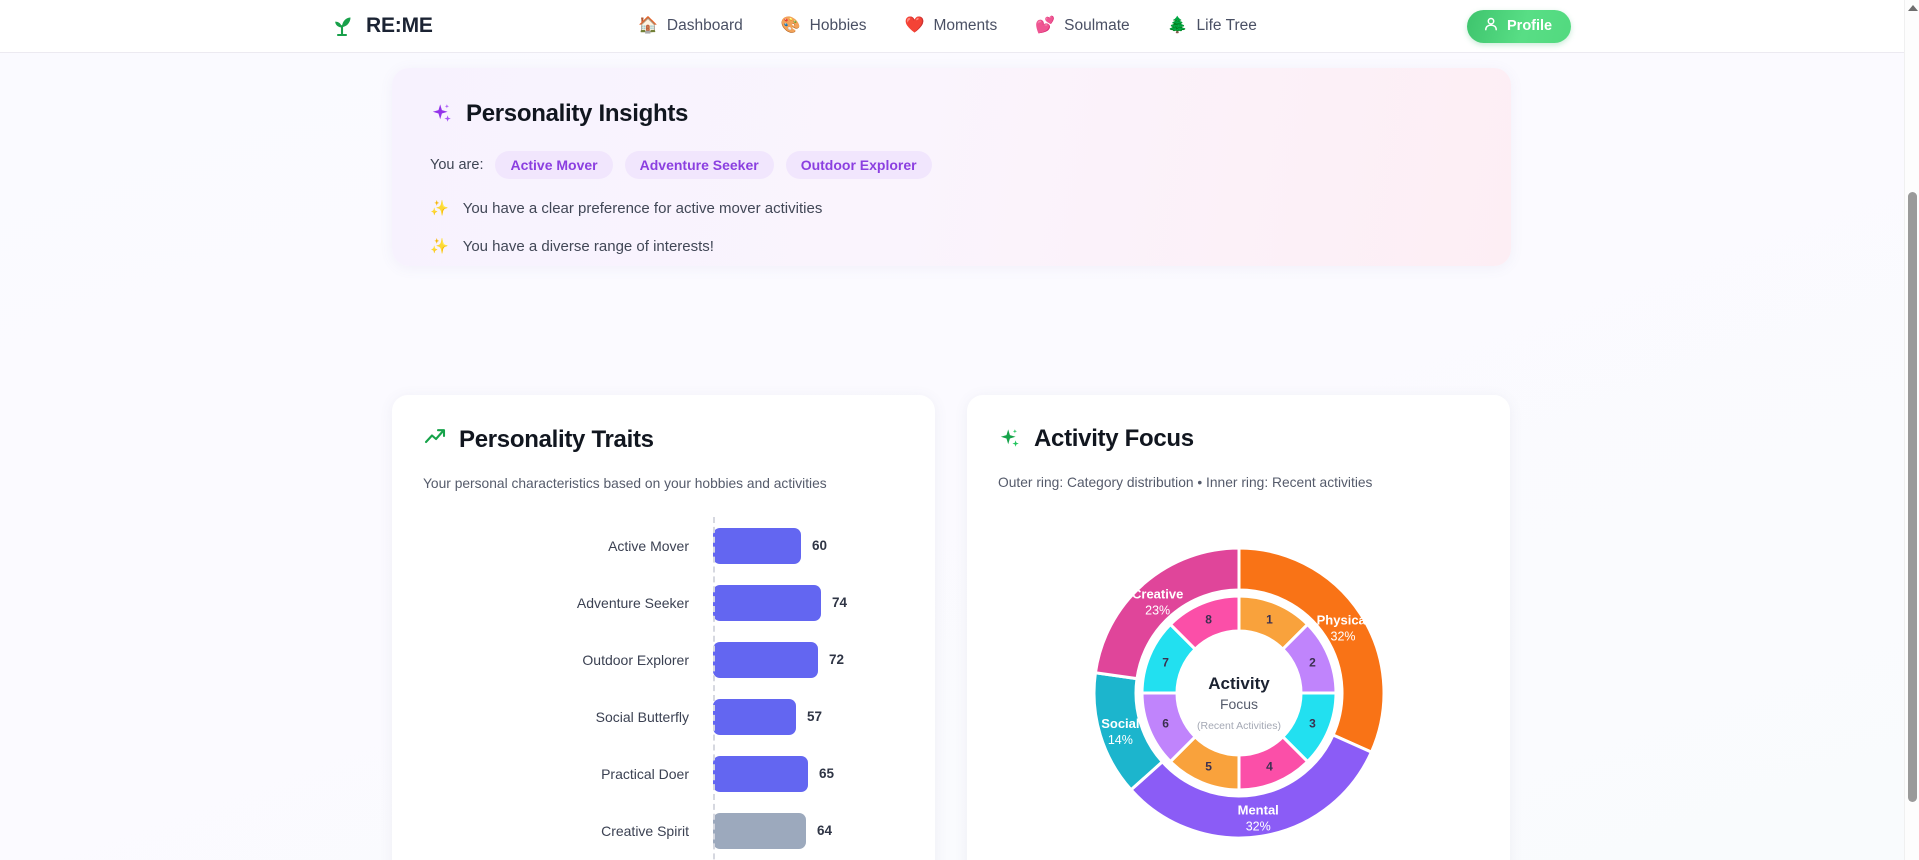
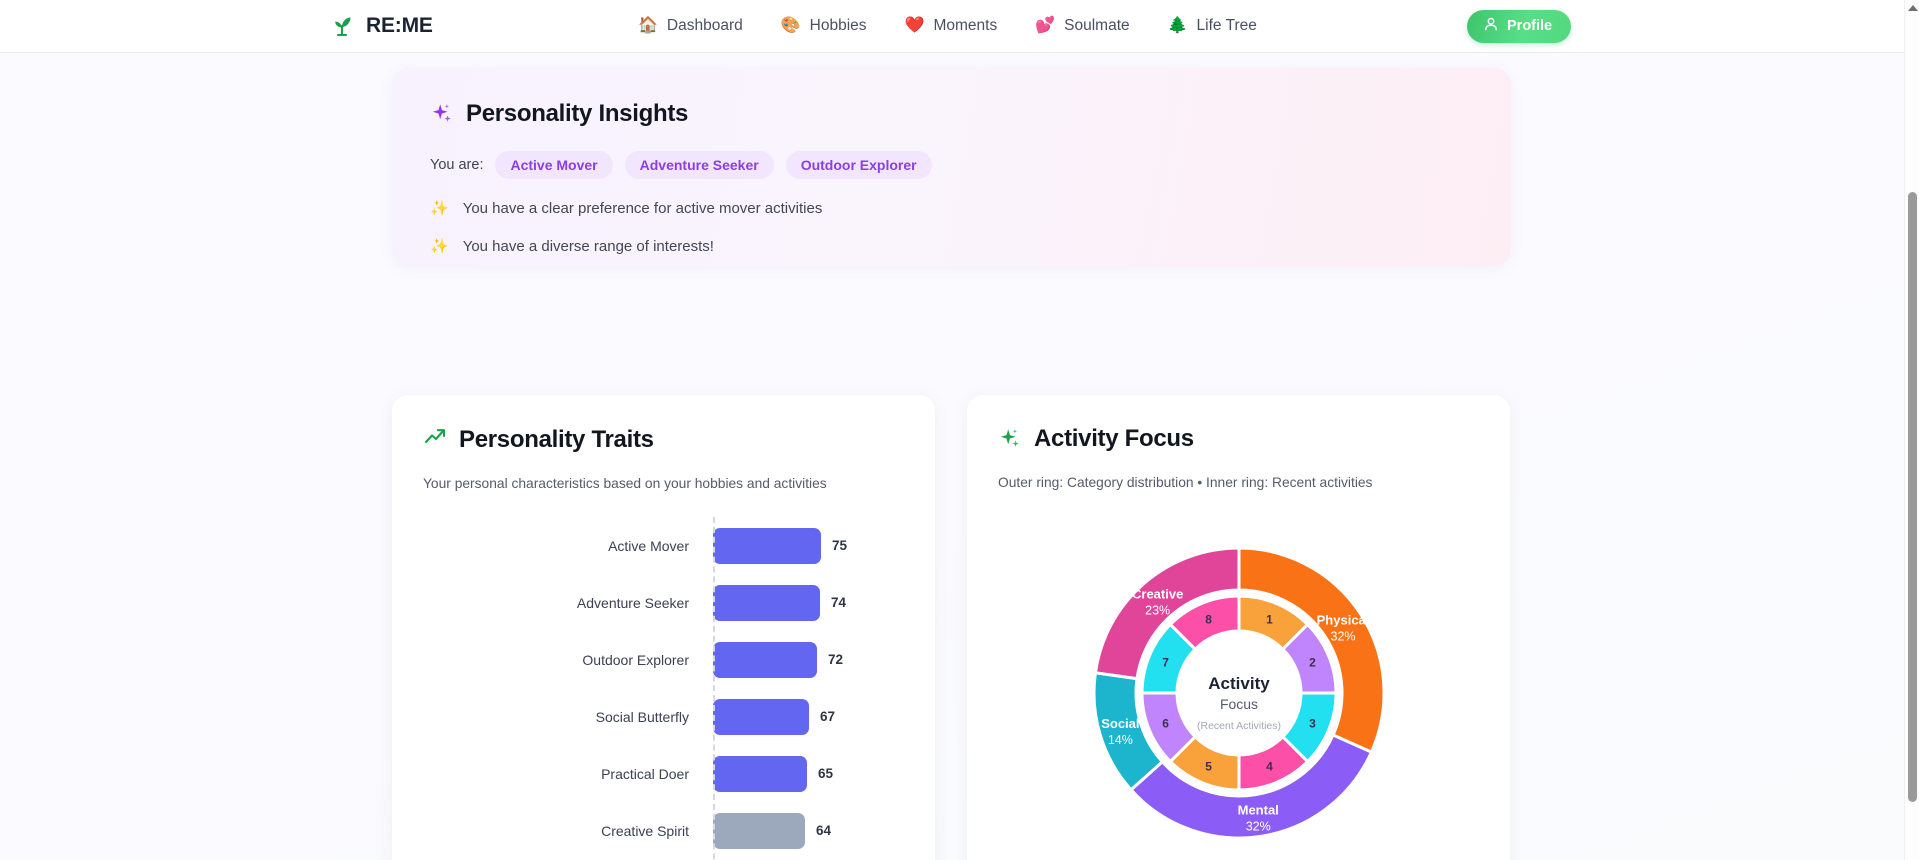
Personality Traits/Active Mover: 60 -> 75
Personality Traits/Social Butterfly: 57 -> 67
